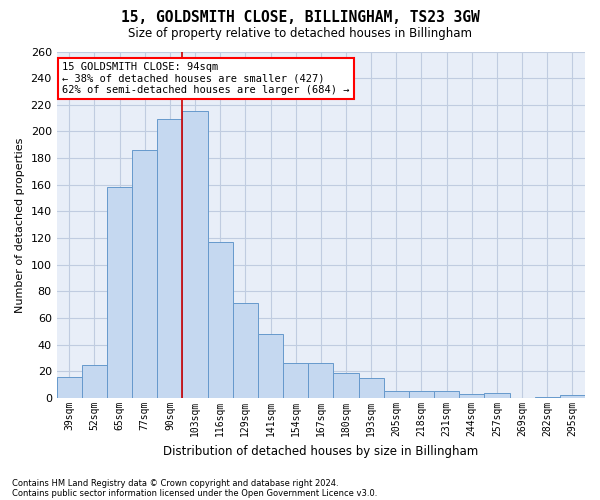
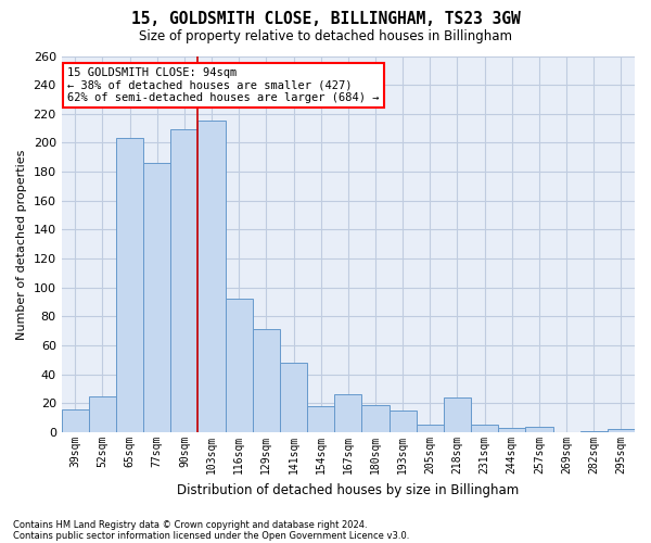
65sqm: 158 -> 203
116sqm: 117 -> 92
154sqm: 26 -> 18
218sqm: 5 -> 24
